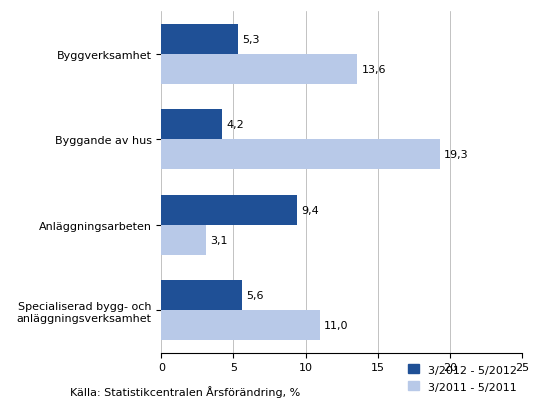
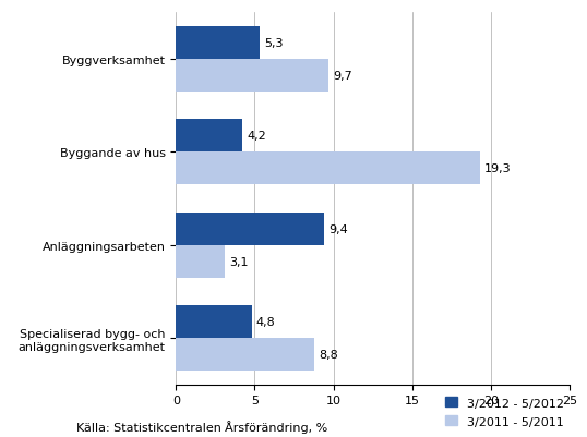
3/2011 - 5/2011/Byggverksamhet: 13,6 -> 9,7
3/2012 - 5/2012/Specialiserad bygg- och anläggningsverksamhet: 5,6 -> 4,8
3/2011 - 5/2011/Specialiserad bygg- och anläggningsverksamhet: 11,0 -> 8,8
